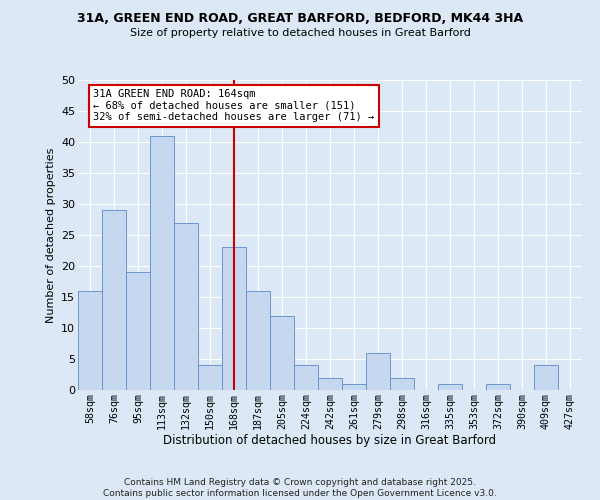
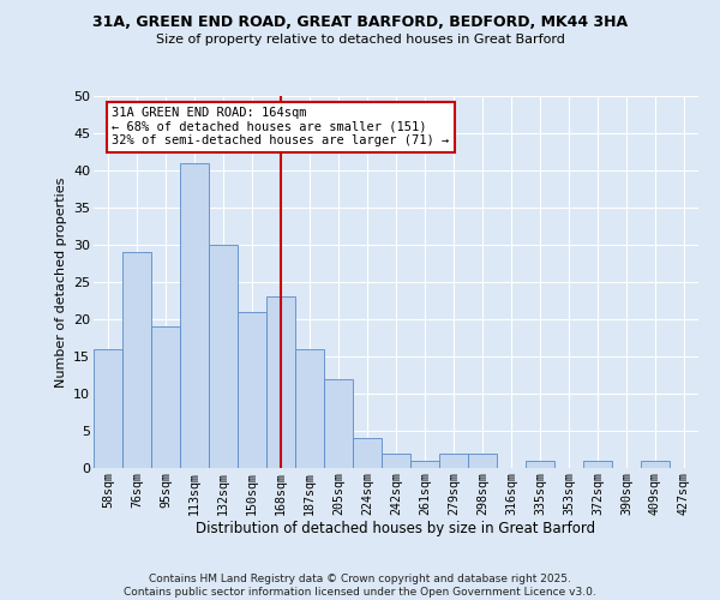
132sqm: 27 -> 30
150sqm: 4 -> 21
279sqm: 6 -> 2
409sqm: 4 -> 1
